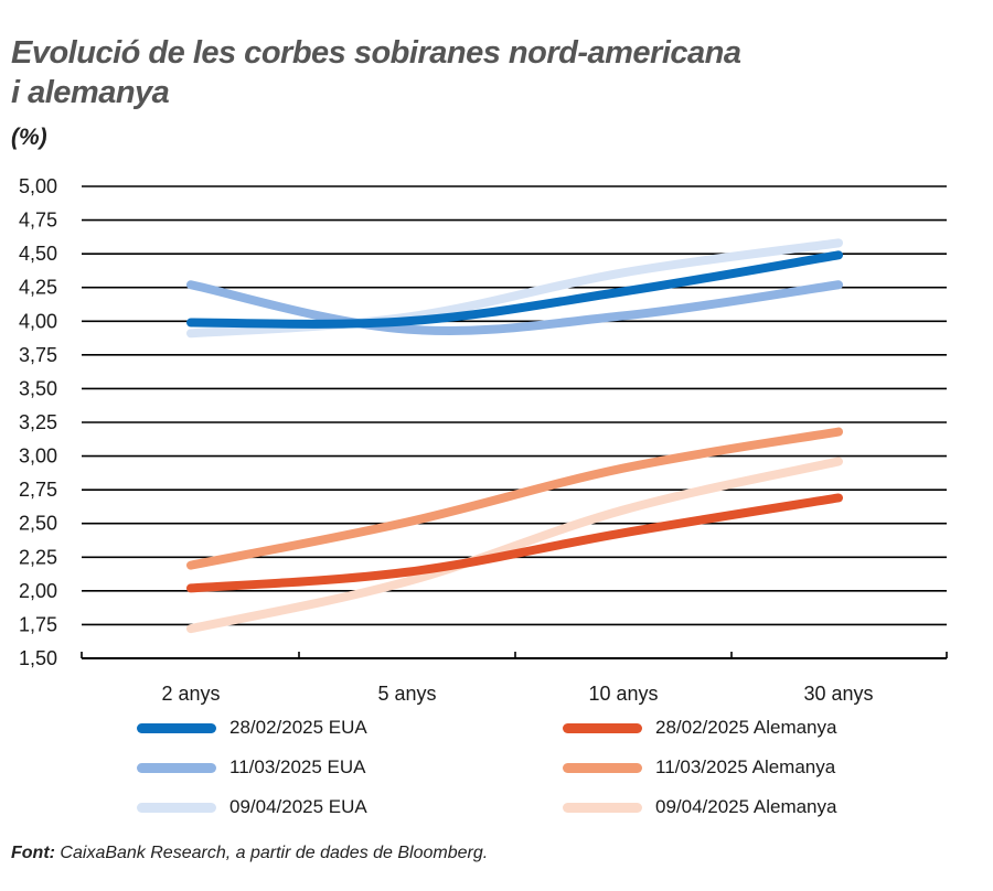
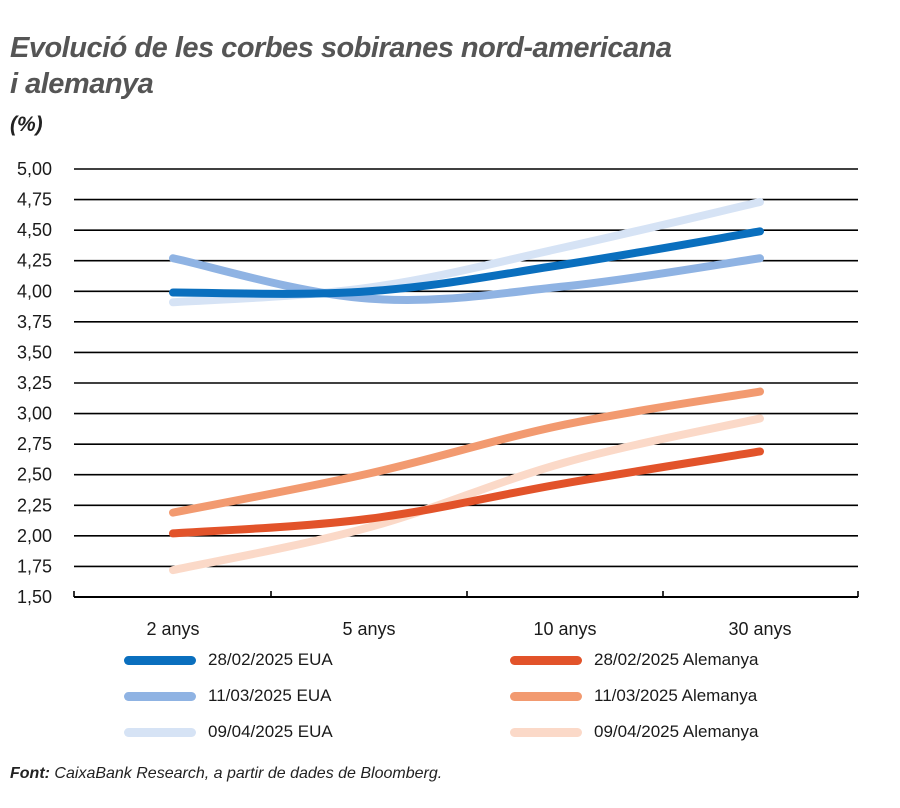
09/04/2025 EUA/30 anys: 4,58 -> 4,73
